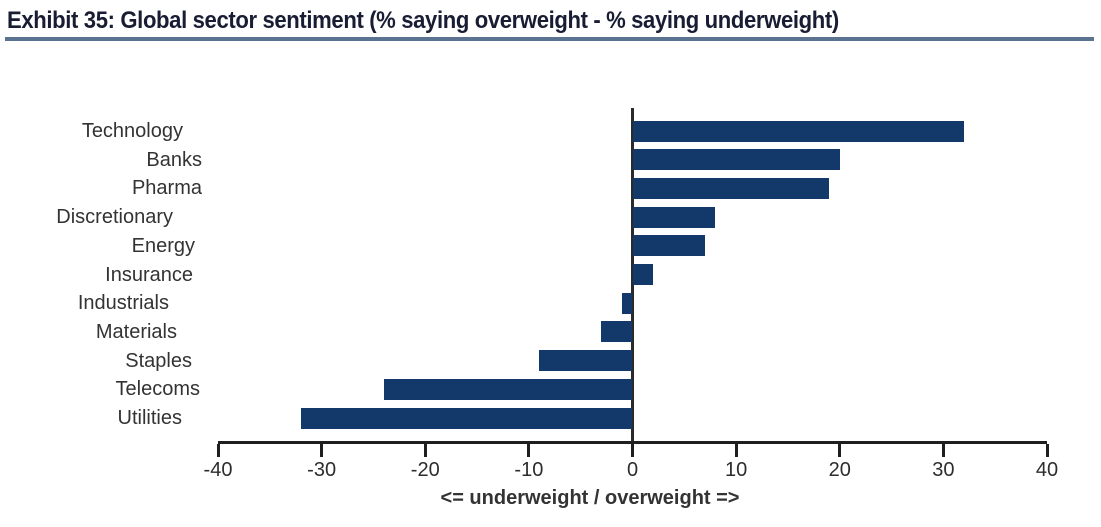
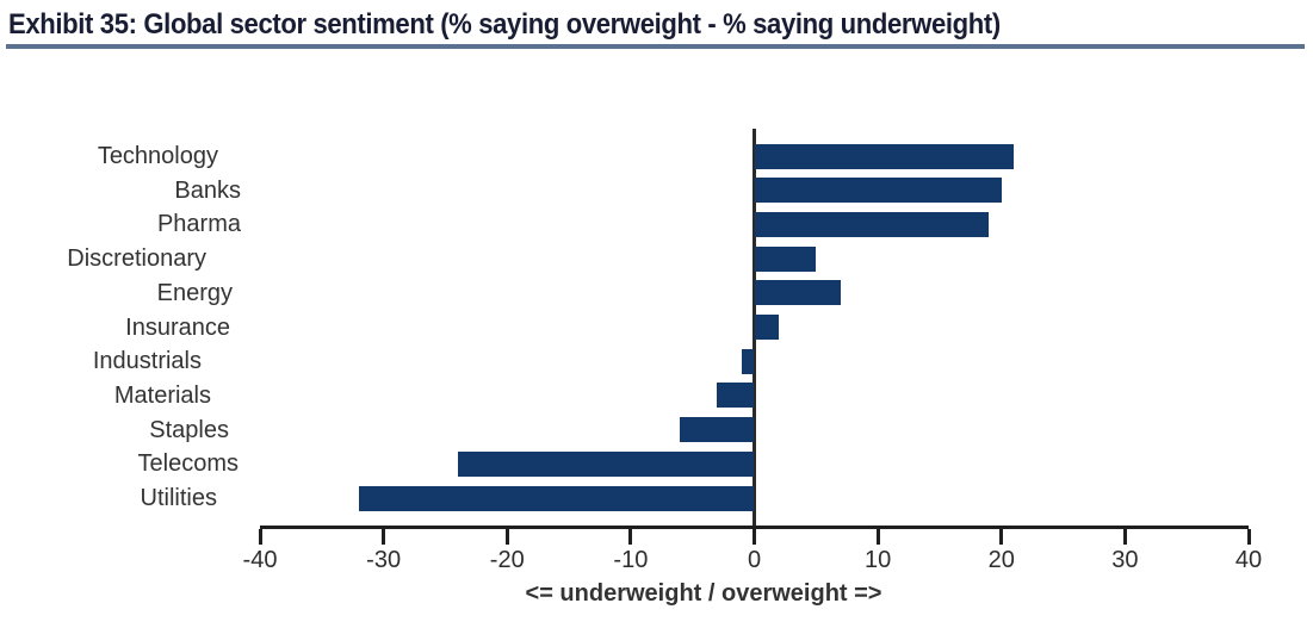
Technology: 32 -> 21
Discretionary: 8 -> 5
Staples: -9 -> -6
